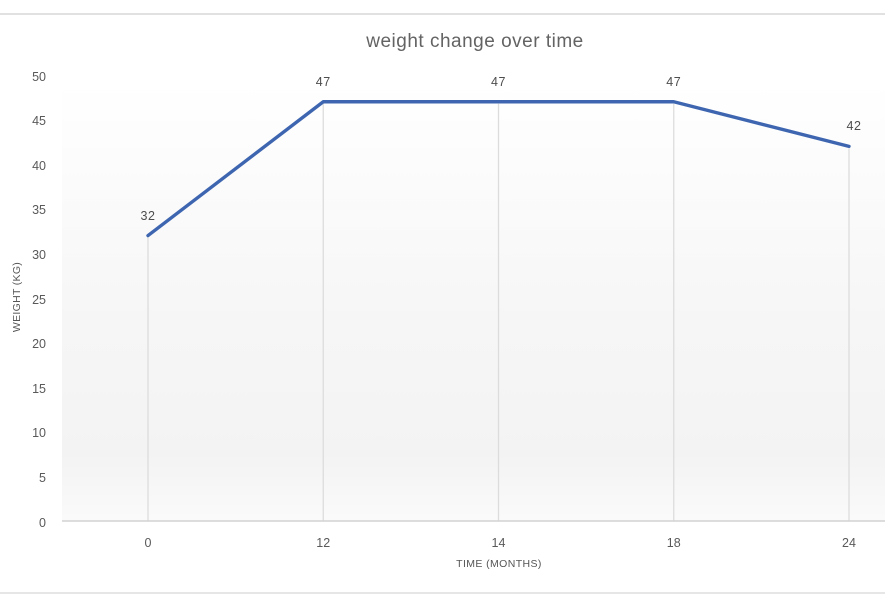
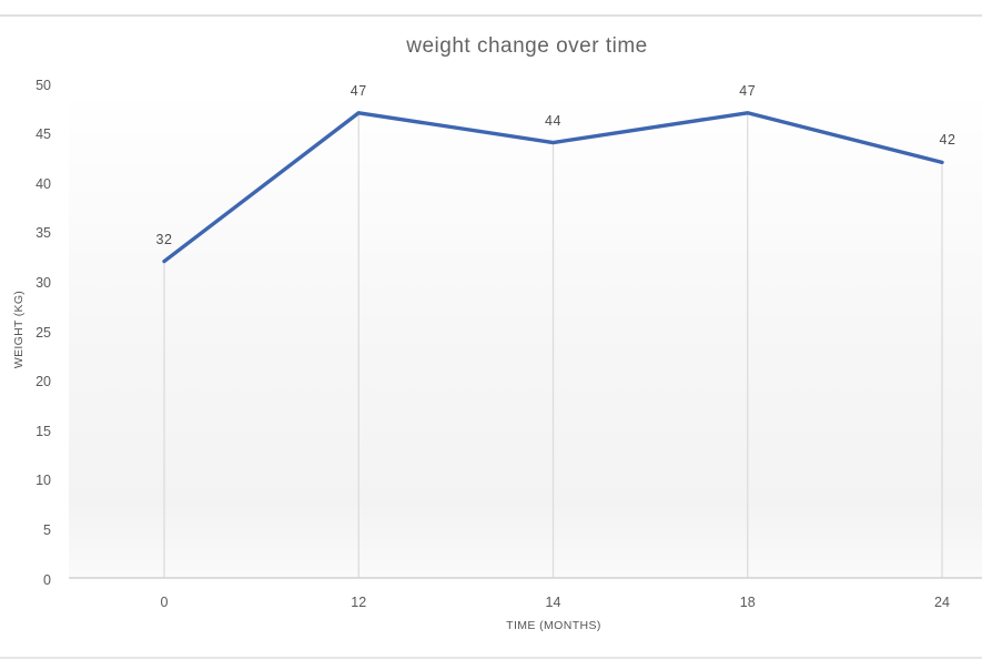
14: 47 -> 44
